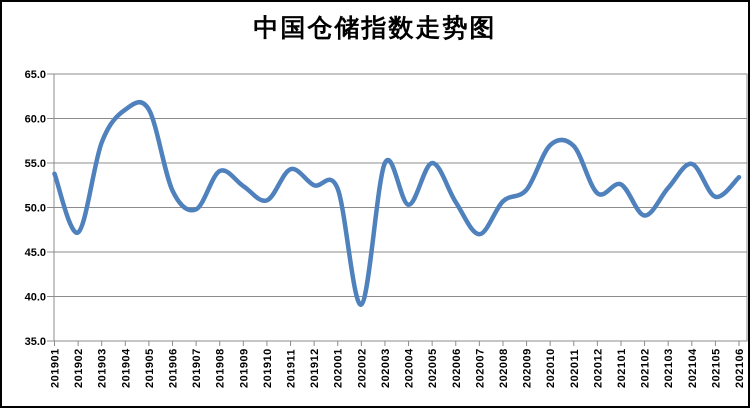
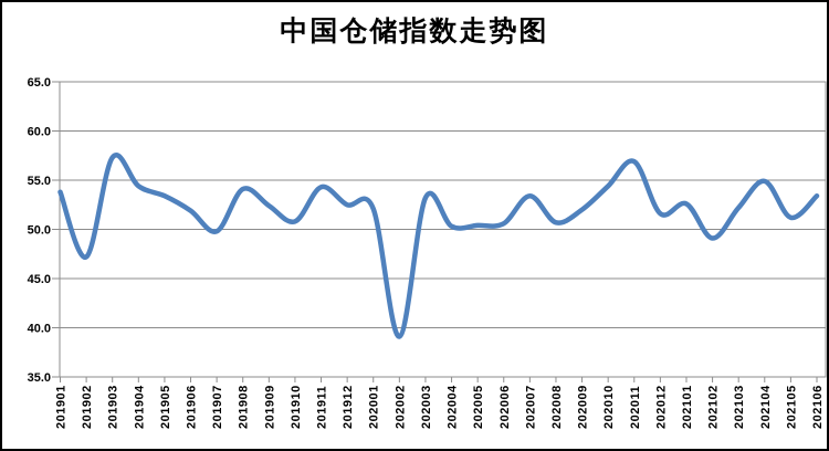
201904: 61 -> 54
201905: 61 -> 53
202003: 55 -> 53
202005: 55 -> 50
202007: 47 -> 53
202010: 57 -> 54
